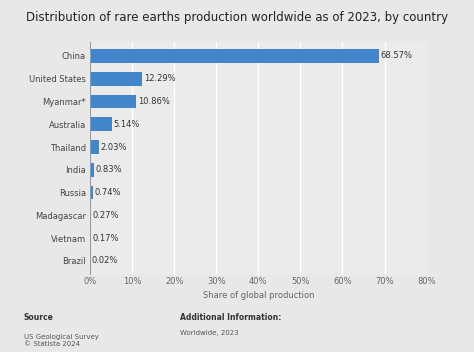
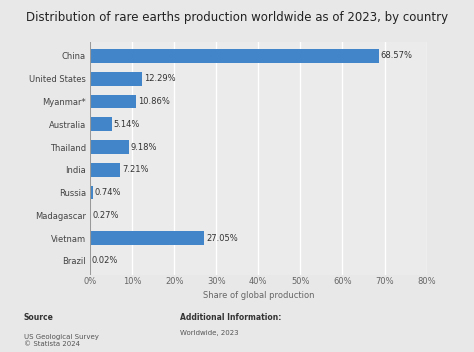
Thailand: 2.03% -> 9.18%
India: 0.83% -> 7.21%
Vietnam: 0.17% -> 27.05%
